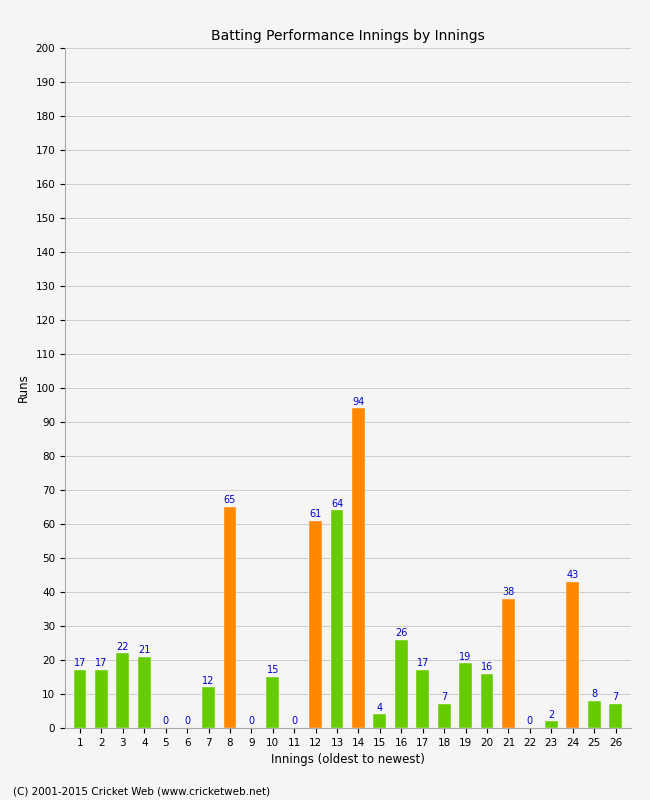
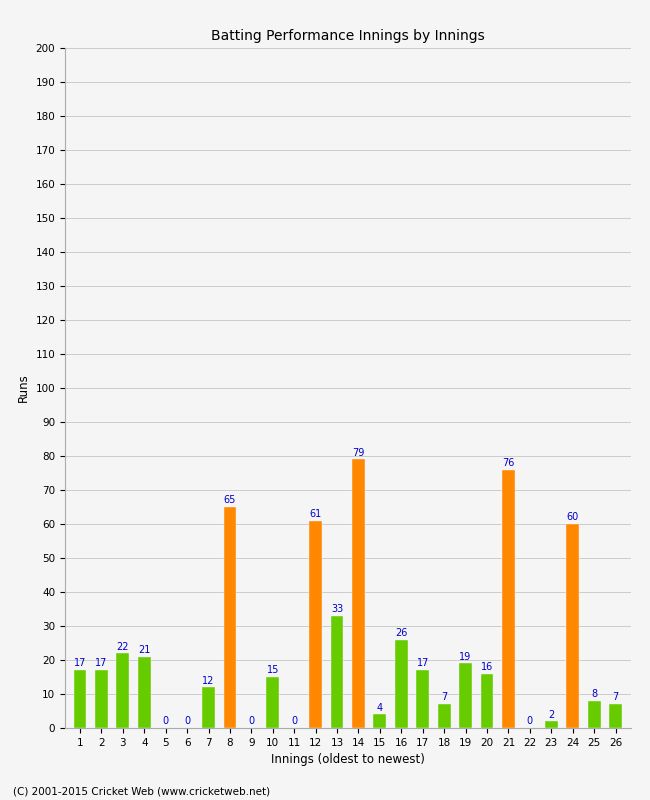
13: 64 -> 33
14: 94 -> 79
21: 38 -> 76
24: 43 -> 60
